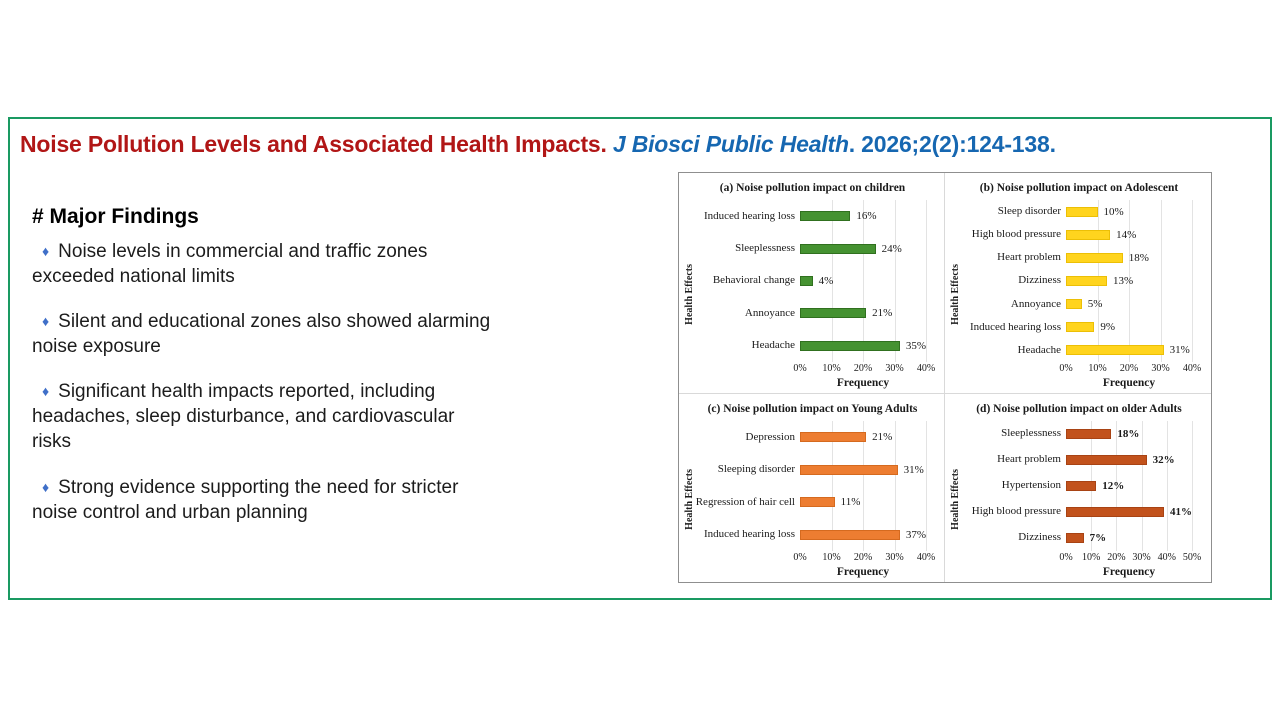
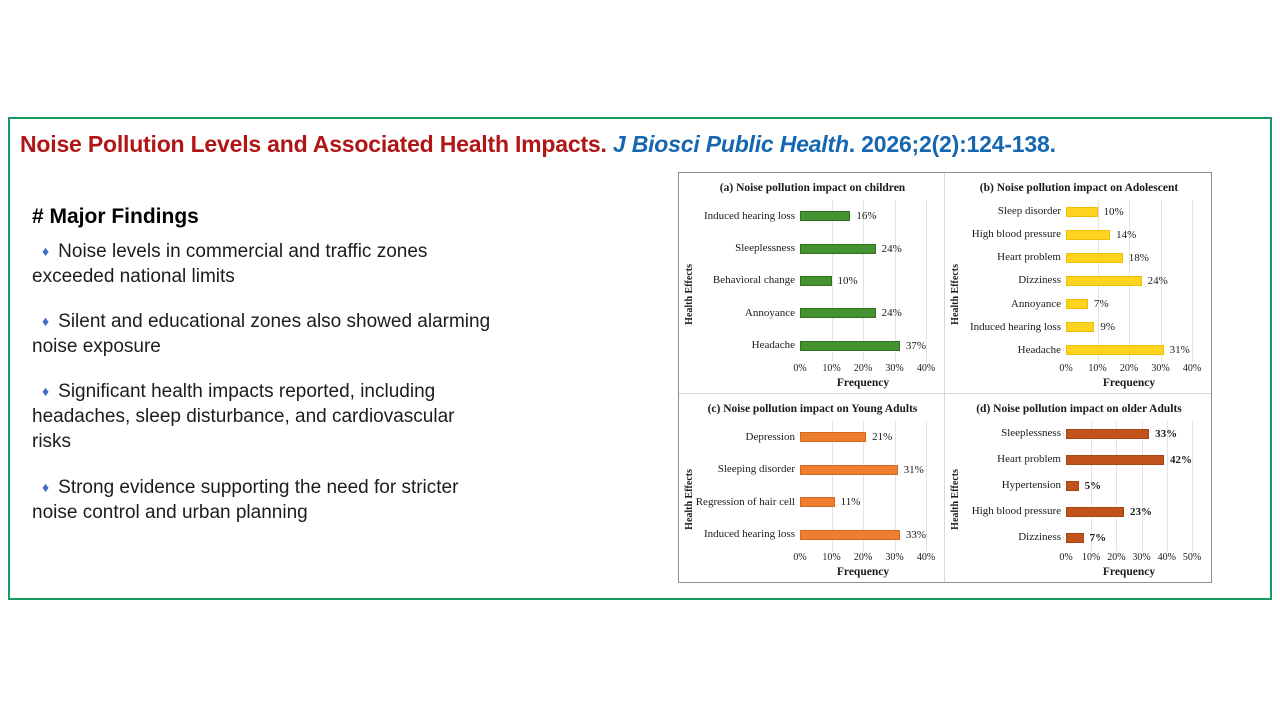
(a) Noise pollution impact on children/Behavioral change: 4% -> 10%
(a) Noise pollution impact on children/Annoyance: 21% -> 24%
(a) Noise pollution impact on children/Headache: 35% -> 37%
(b) Noise pollution impact on Adolescent/Dizziness: 13% -> 24%
(b) Noise pollution impact on Adolescent/Annoyance: 5% -> 7%
(c) Noise pollution impact on Young Adults/Induced hearing loss: 37% -> 33%
(d) Noise pollution impact on older Adults/Sleeplessness: 18% -> 33%
(d) Noise pollution impact on older Adults/Heart problem: 32% -> 42%
(d) Noise pollution impact on older Adults/Hypertension: 12% -> 5%
(d) Noise pollution impact on older Adults/High blood pressure: 41% -> 23%
